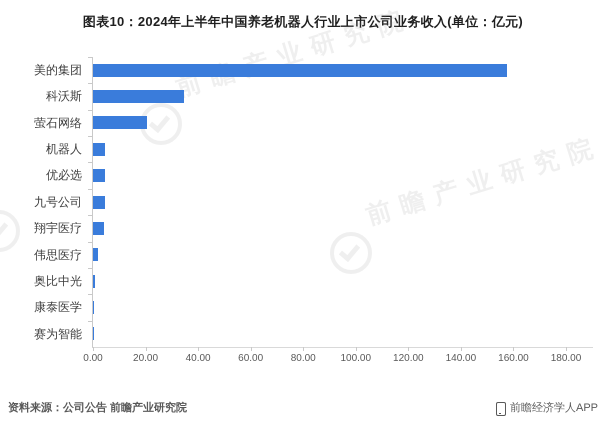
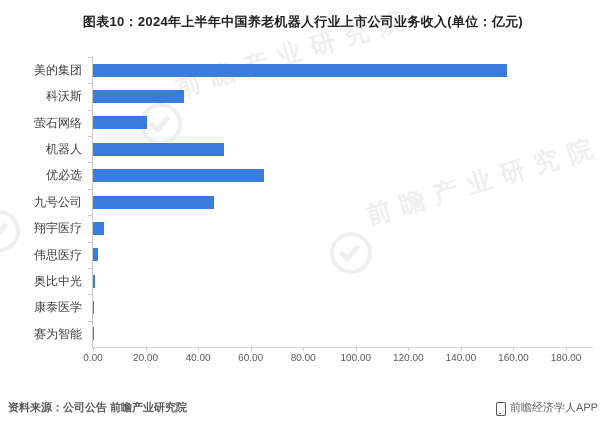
机器人: 4 -> 50
优必选: 5 -> 65
九号公司: 5 -> 46
